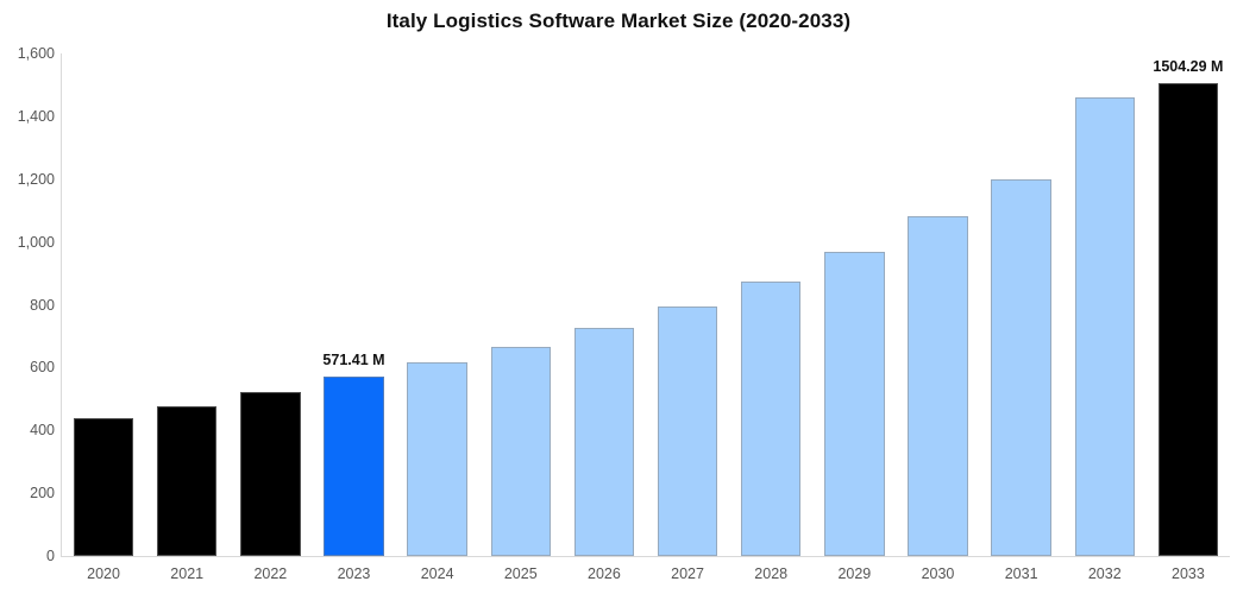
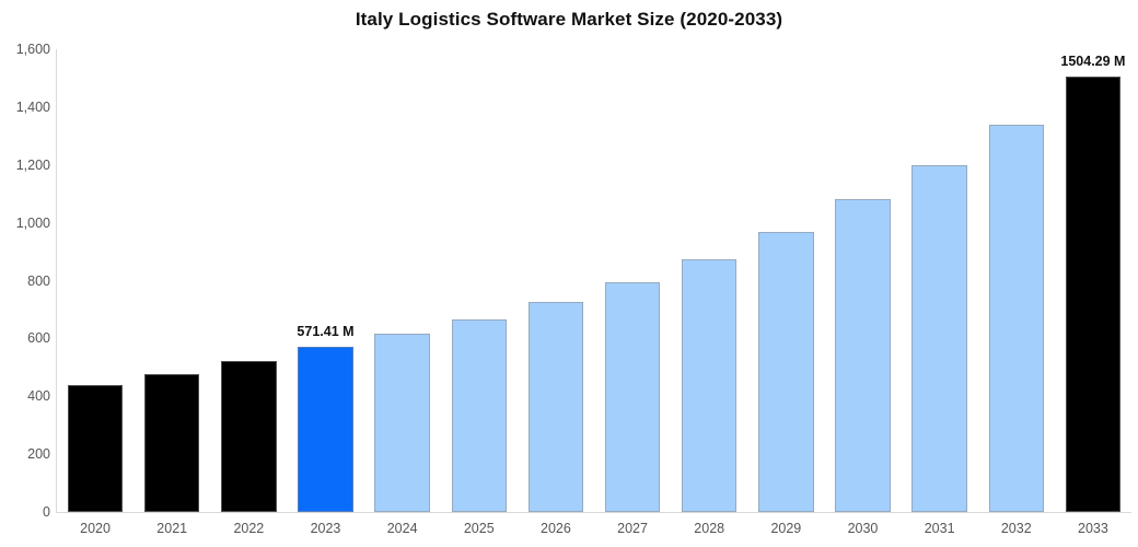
2032: 1460 -> 1340
